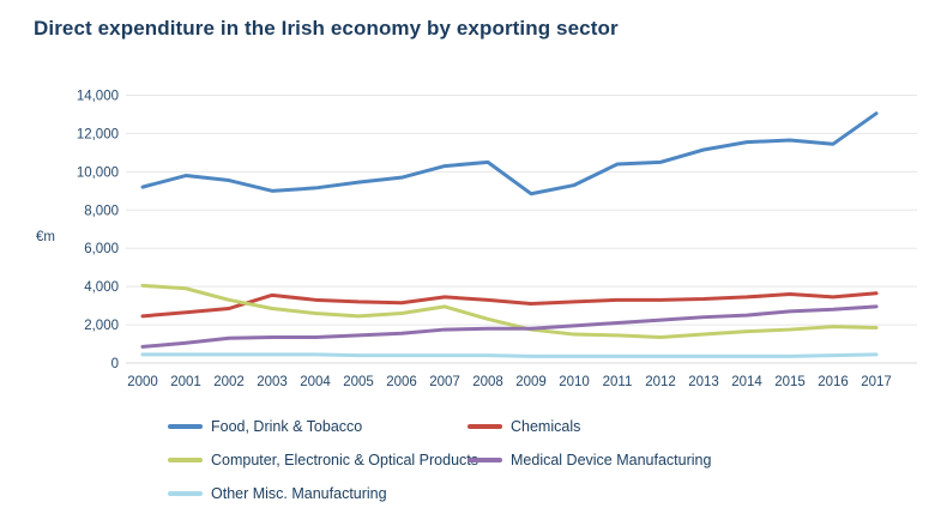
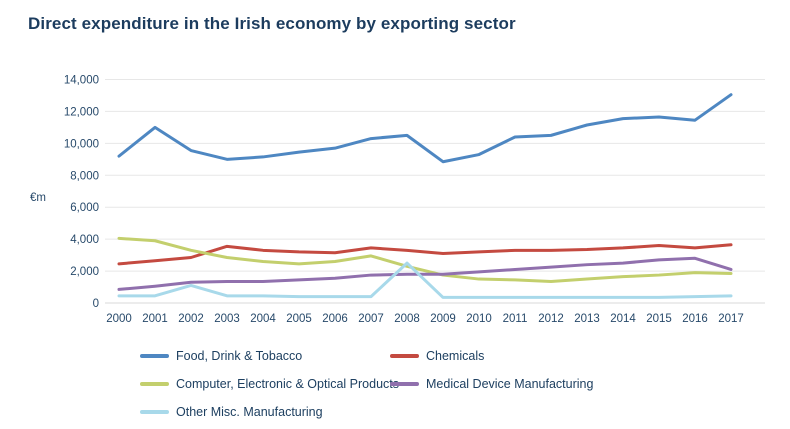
Food, Drink & Tobacco/2001: 9800 -> 11000
Other Misc. Manufacturing/2002: 400 -> 1100
Other Misc. Manufacturing/2008: 400 -> 2500
Medical Device Manufacturing/2017: 3000 -> 2100
